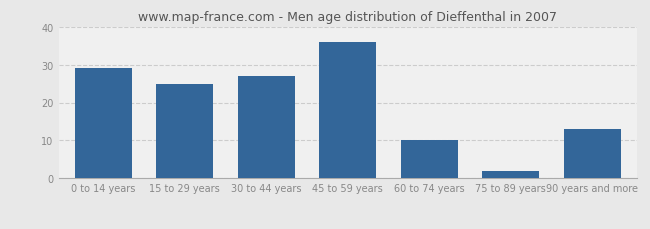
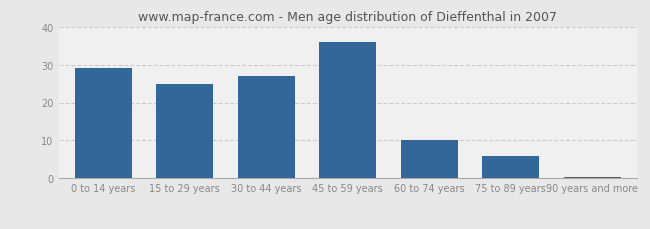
75 to 89 years: 2.0 -> 6.0
90 years and more: 13.0 -> 0.4
